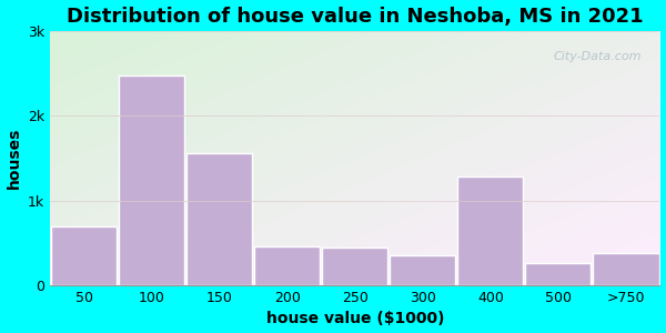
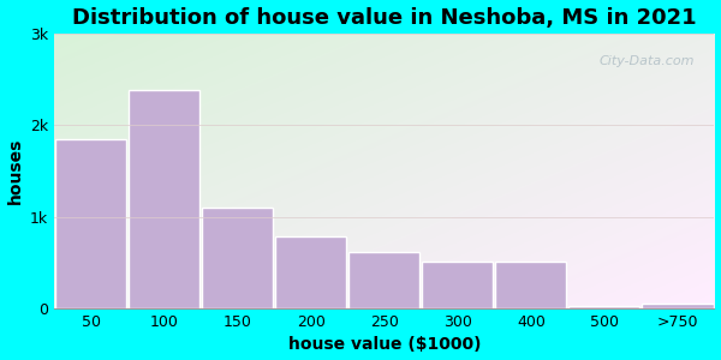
50: 0.70k -> 1.85k
100: 2.48k -> 2.38k
150: 1.56k -> 1.10k
200: 0.46k -> 0.78k
250: 0.44k -> 0.62k
300: 0.36k -> 0.51k
400: 1.28k -> 0.51k
500: 0.26k -> 0.03k
>750: 0.38k -> 0.05k
